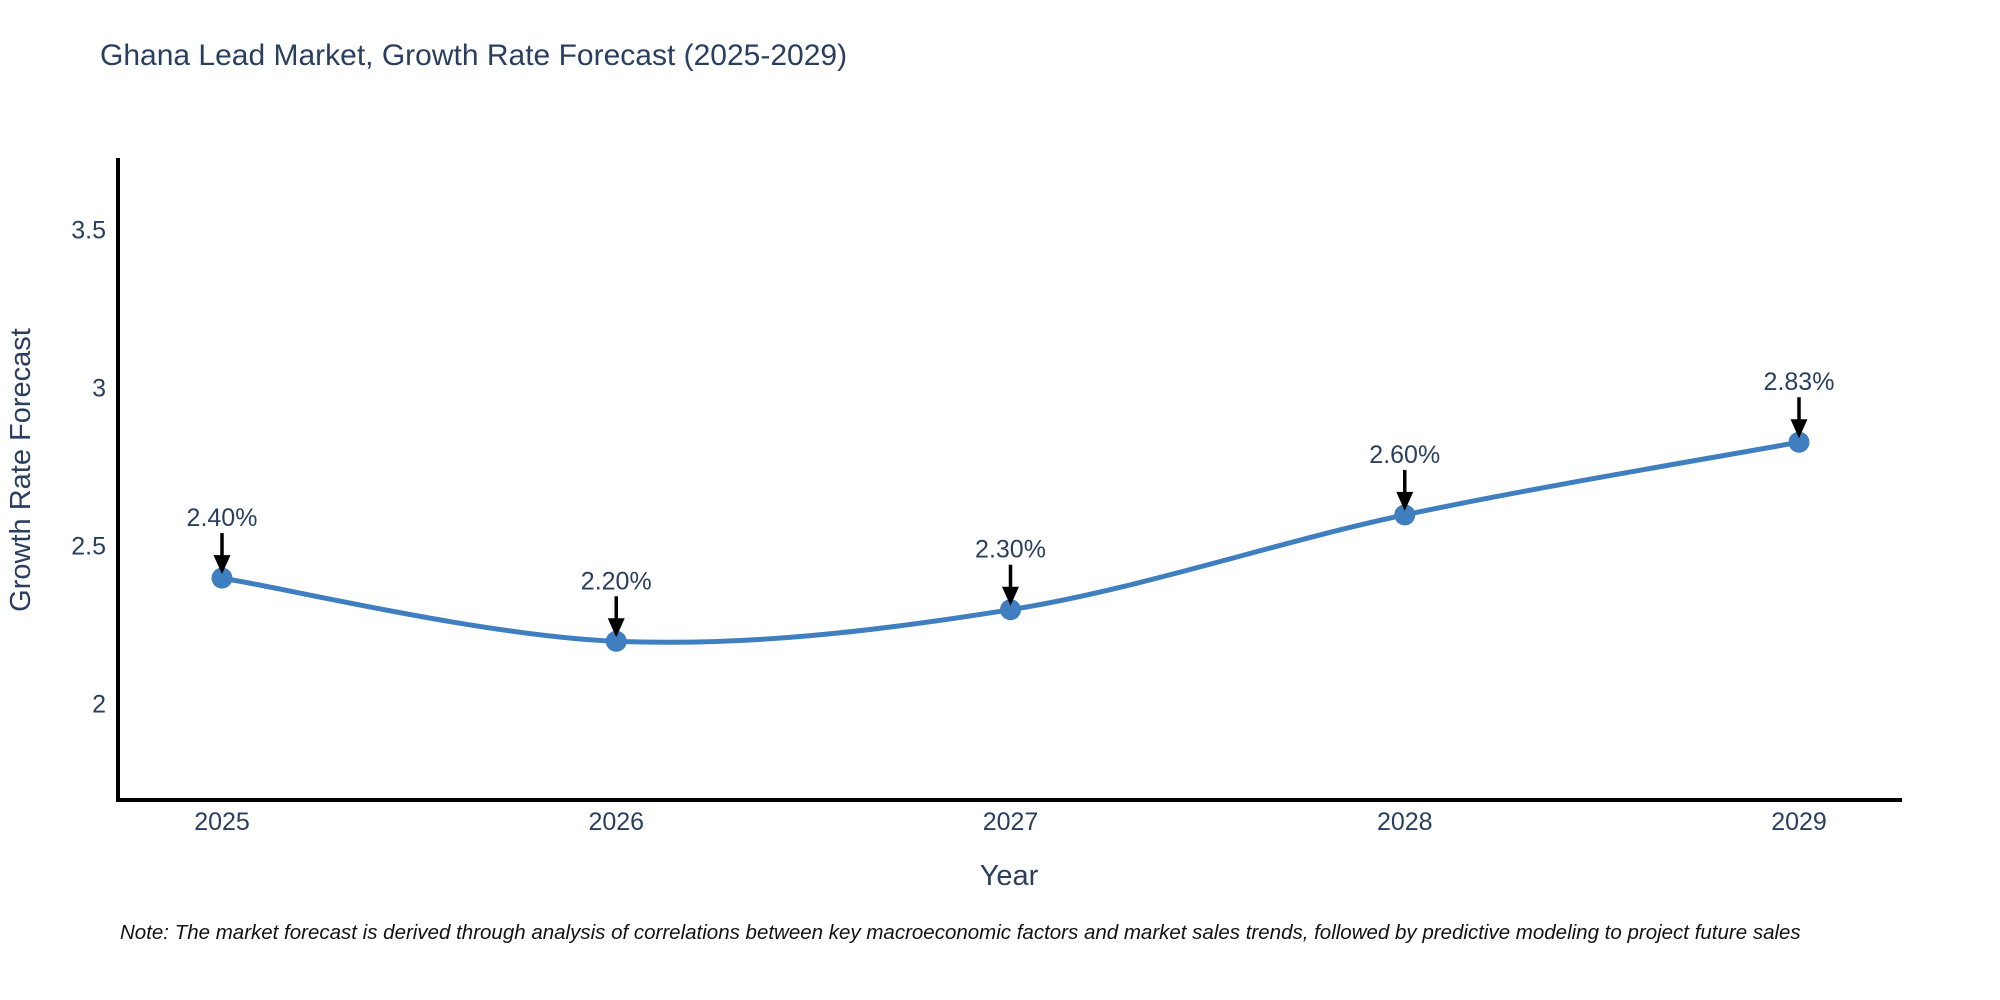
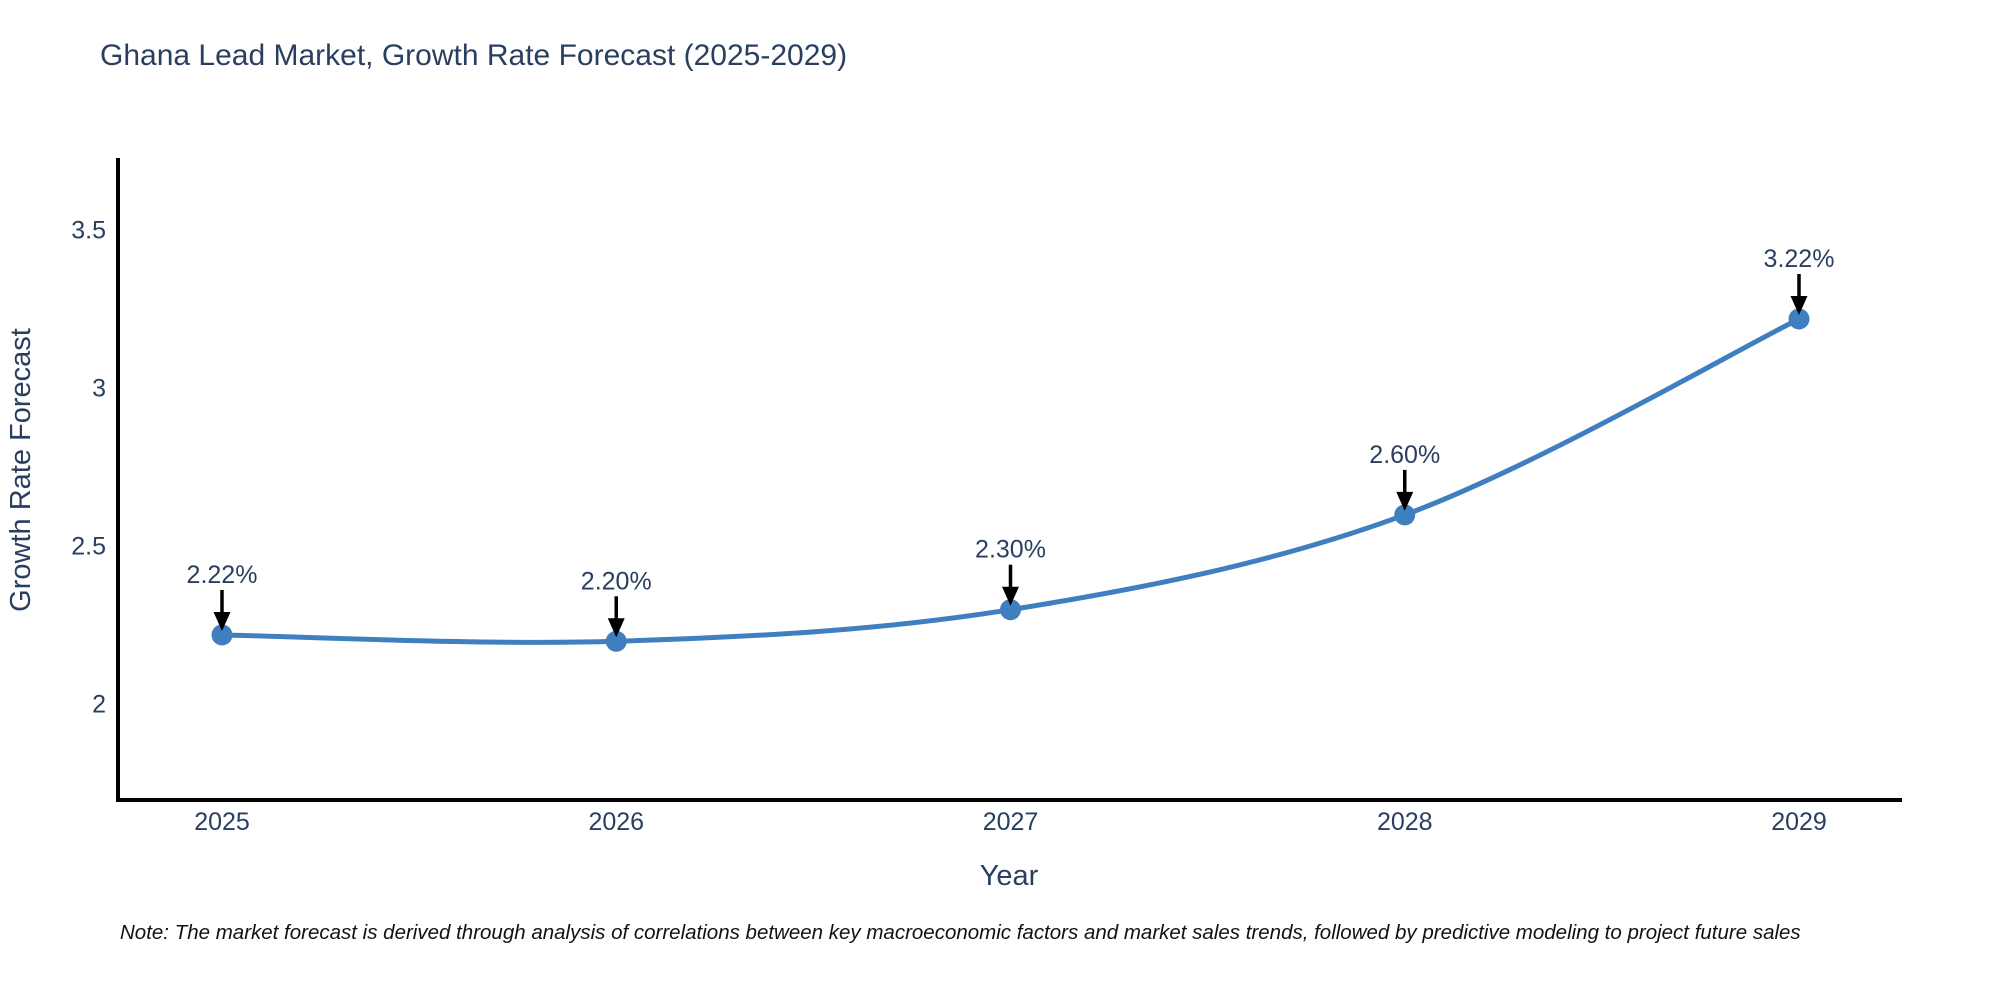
2025: 2.40% -> 2.22%
2029: 2.83% -> 3.22%
